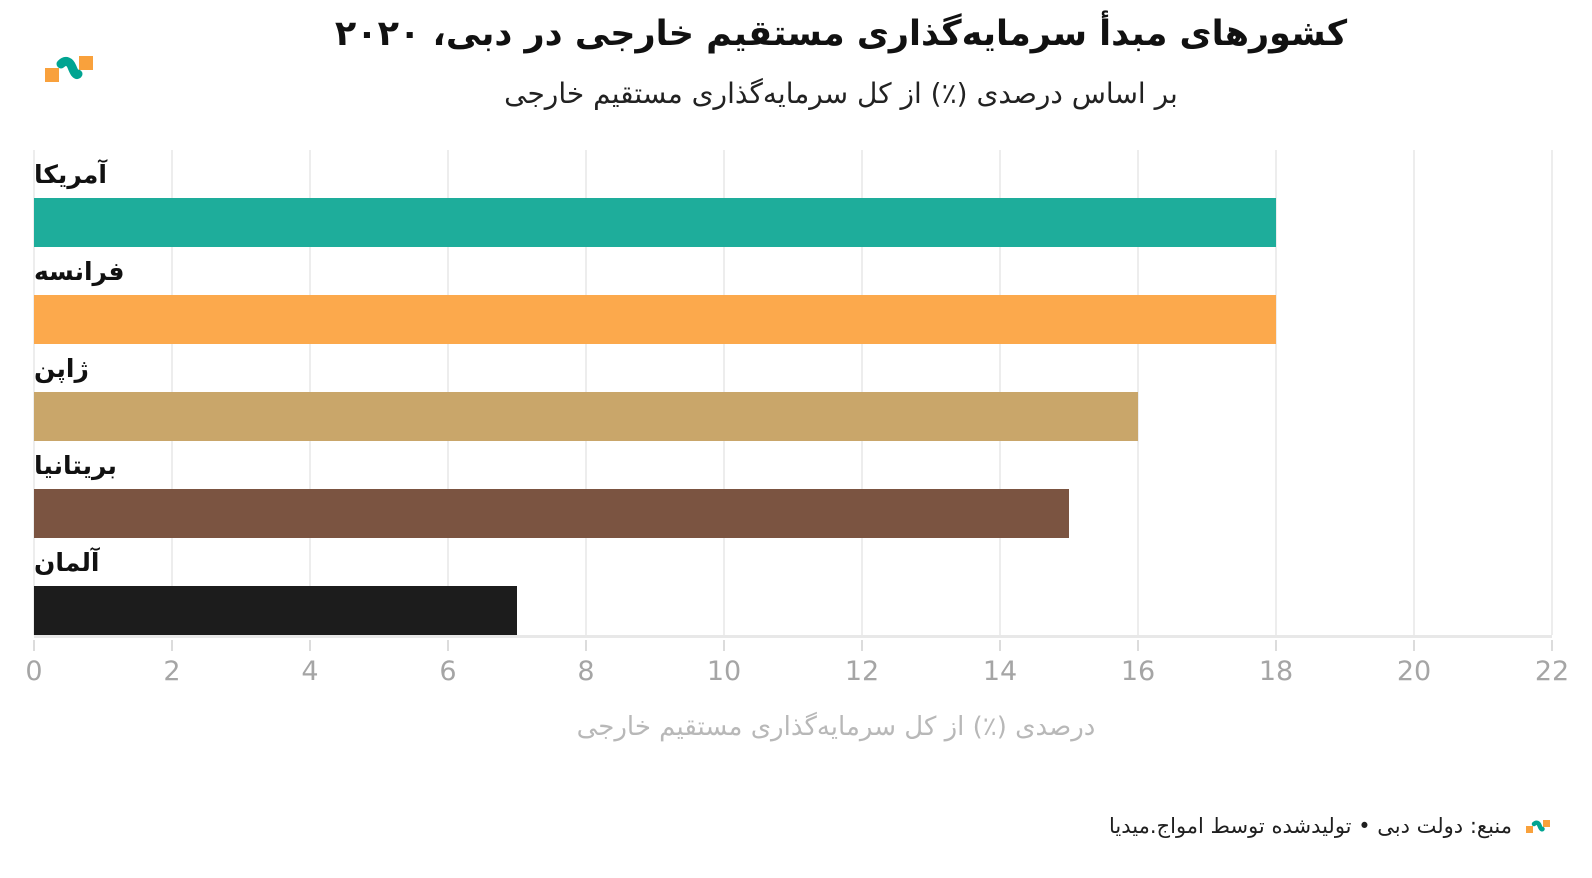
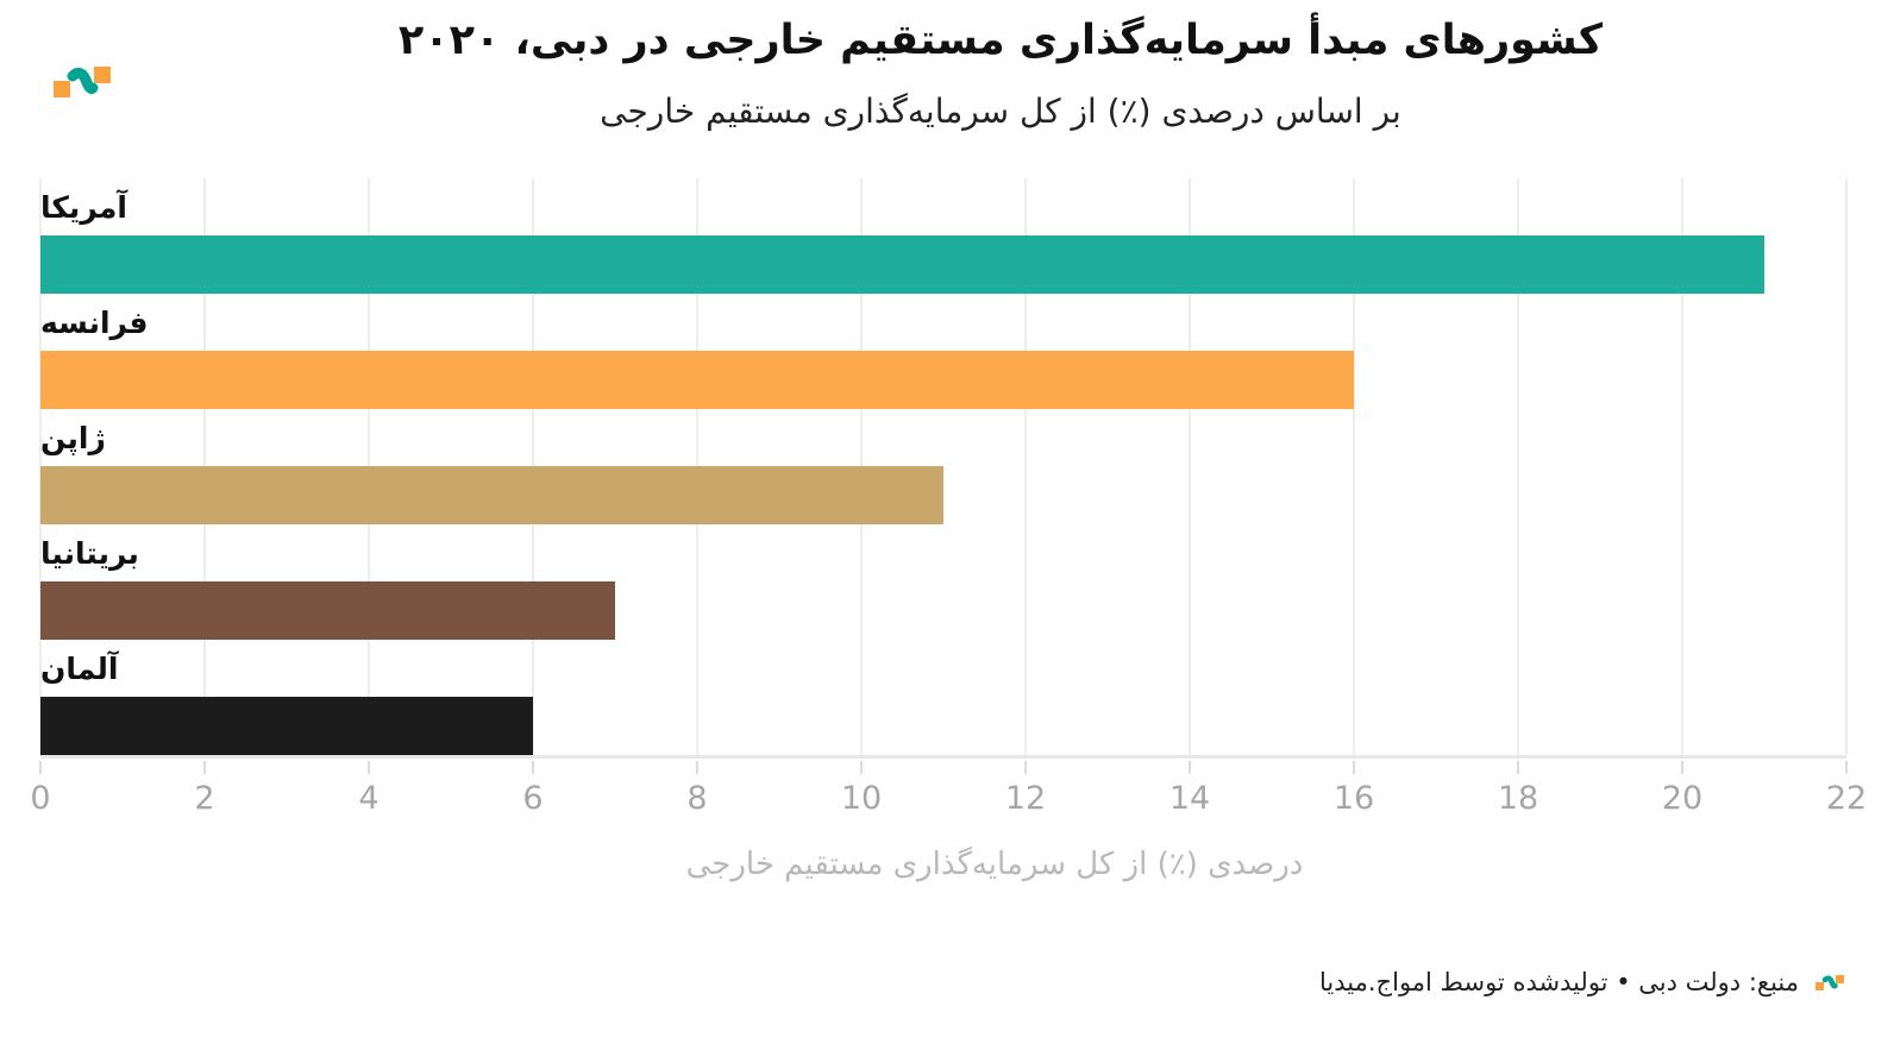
آمریکا: 18 -> 21
فرانسه: 18 -> 16
ژاپن: 16 -> 11
بریتانیا: 15 -> 7
آلمان: 7 -> 6
